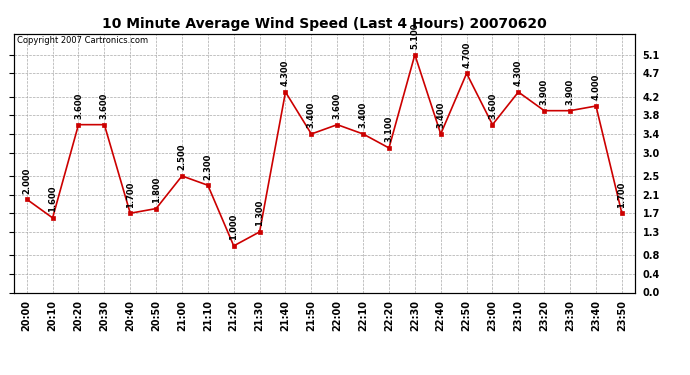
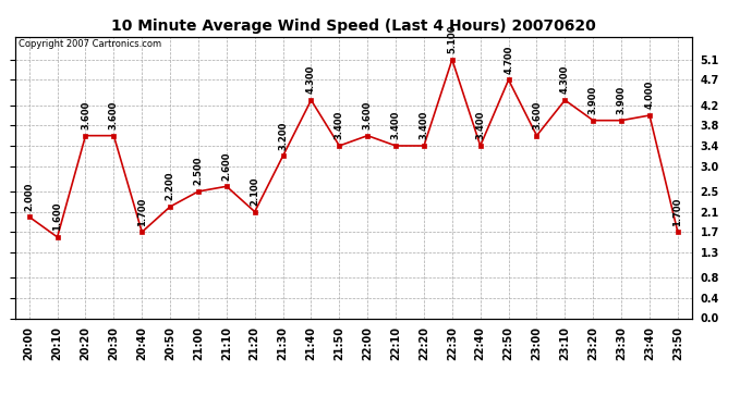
20:50: 1.800 -> 2.200
21:10: 2.300 -> 2.600
21:20: 1.000 -> 2.100
21:30: 1.300 -> 3.200
22:20: 3.100 -> 3.400
